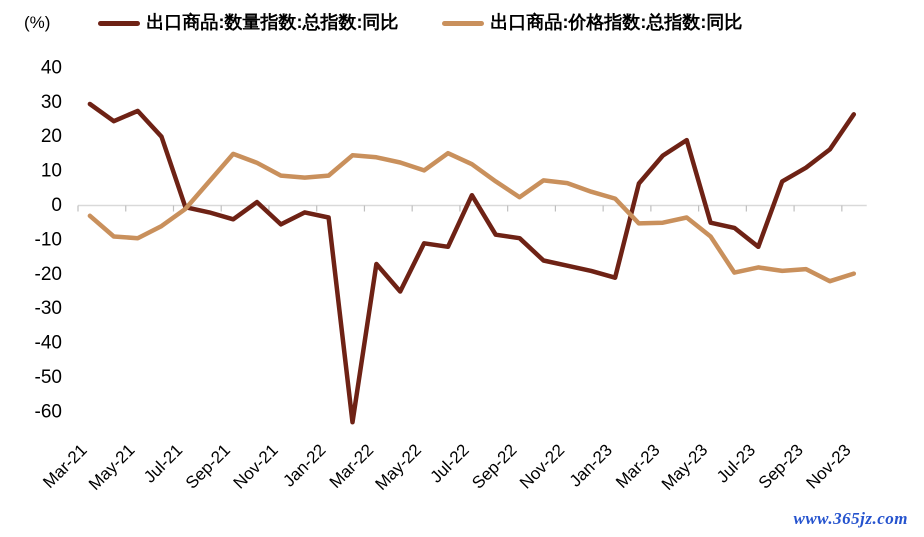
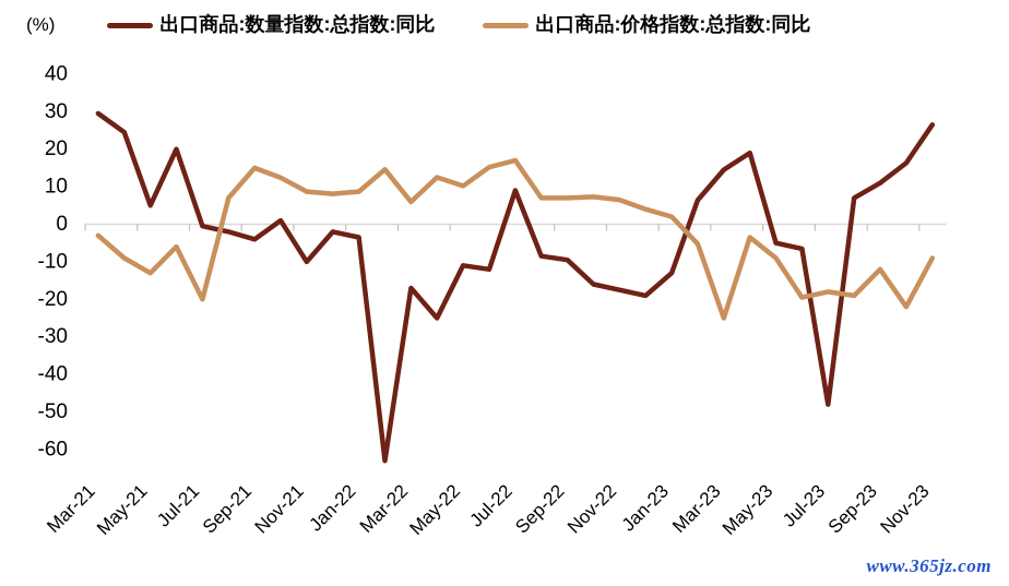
出口商品:数量指数:总指数:同比/May-21: 28 -> 5
出口商品:价格指数:总指数:同比/May-21: -10 -> -13
出口商品:价格指数:总指数:同比/Jul-21: -1 -> -20
出口商品:数量指数:总指数:同比/Nov-21: -6 -> -10
出口商品:价格指数:总指数:同比/Mar-22: 14 -> 6
出口商品:数量指数:总指数:同比/Jul-22: 3 -> 9
出口商品:价格指数:总指数:同比/Jul-22: 12 -> 17
出口商品:价格指数:总指数:同比/Sep-22: 2 -> 7
出口商品:数量指数:总指数:同比/Jan-23: -21 -> -13
出口商品:价格指数:总指数:同比/Mar-23: -5 -> -25
出口商品:数量指数:总指数:同比/Jul-23: -12 -> -48
出口商品:价格指数:总指数:同比/Sep-23: -18 -> -12
出口商品:价格指数:总指数:同比/Nov-23: -20 -> -9
